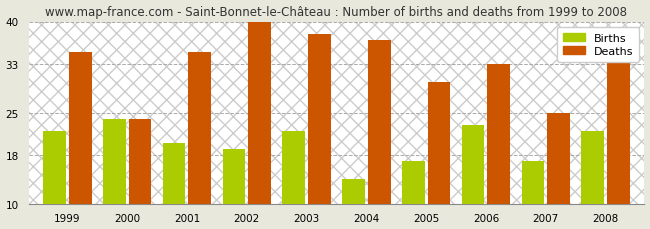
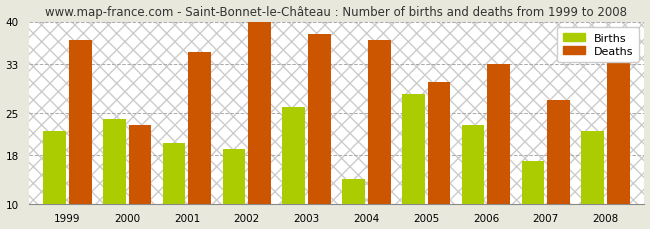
Deaths/1999: 35 -> 37
Deaths/2000: 24 -> 23
Births/2003: 22 -> 26
Births/2005: 17 -> 28
Deaths/2007: 25 -> 27
